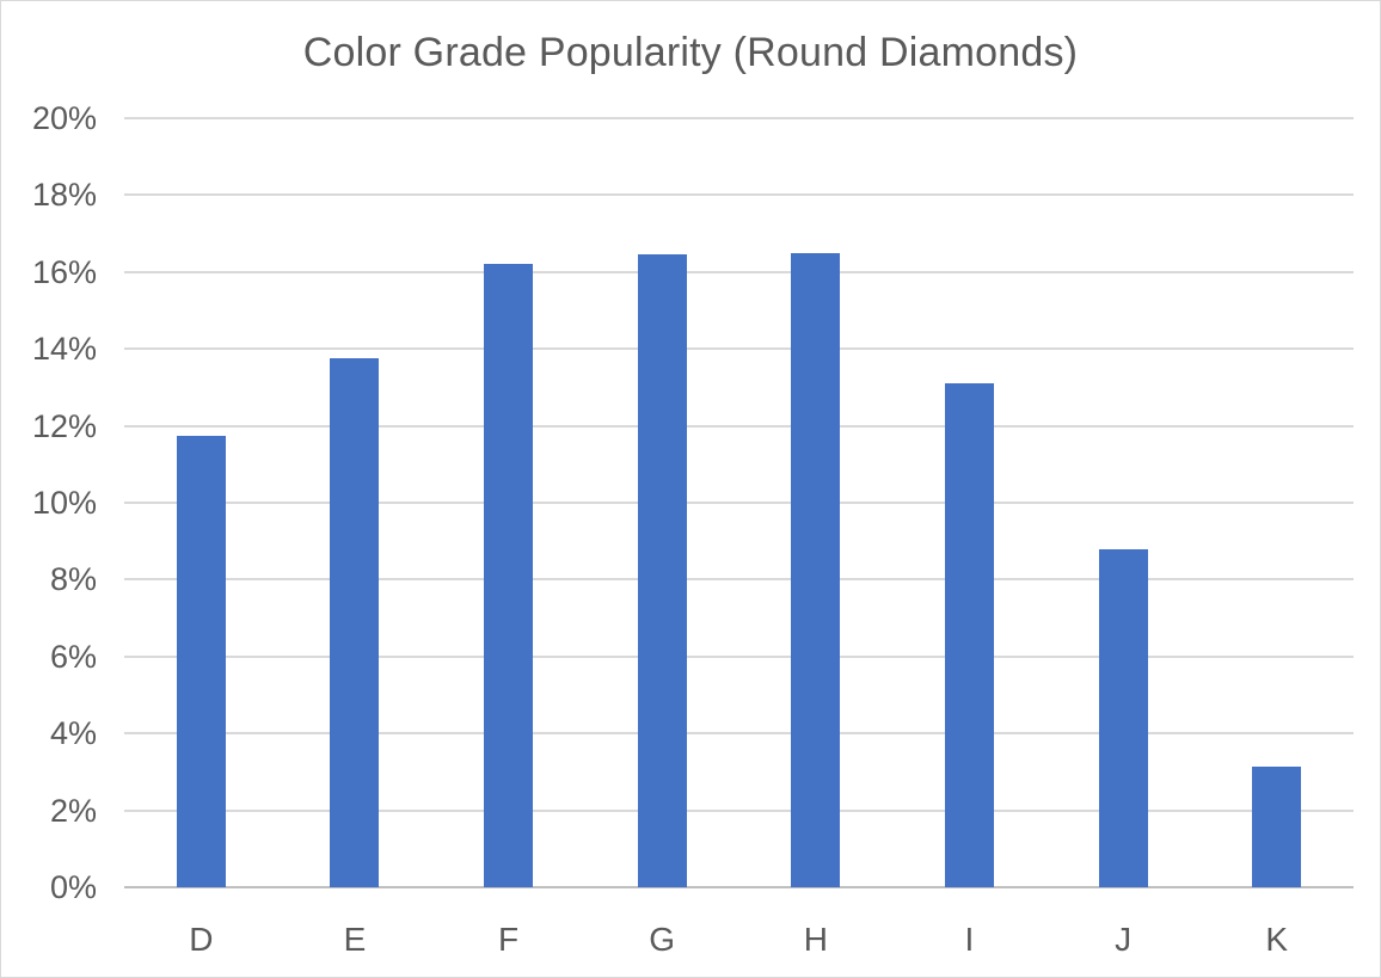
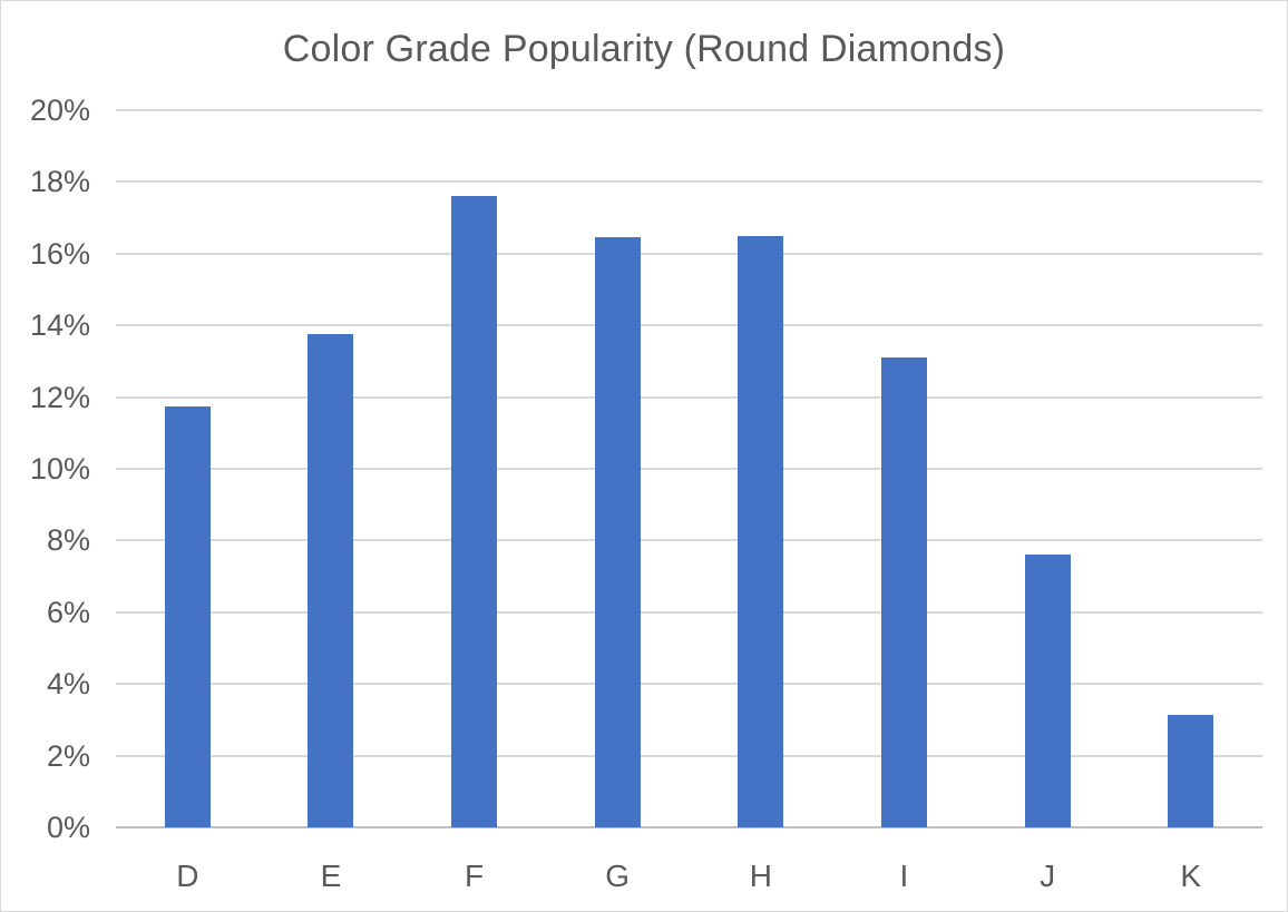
F: 16.2% -> 17.6%
J: 8.8% -> 7.6%
